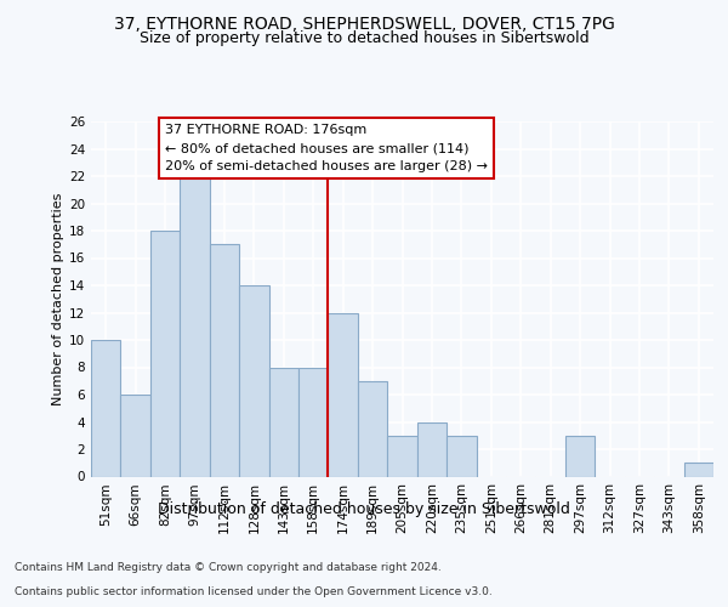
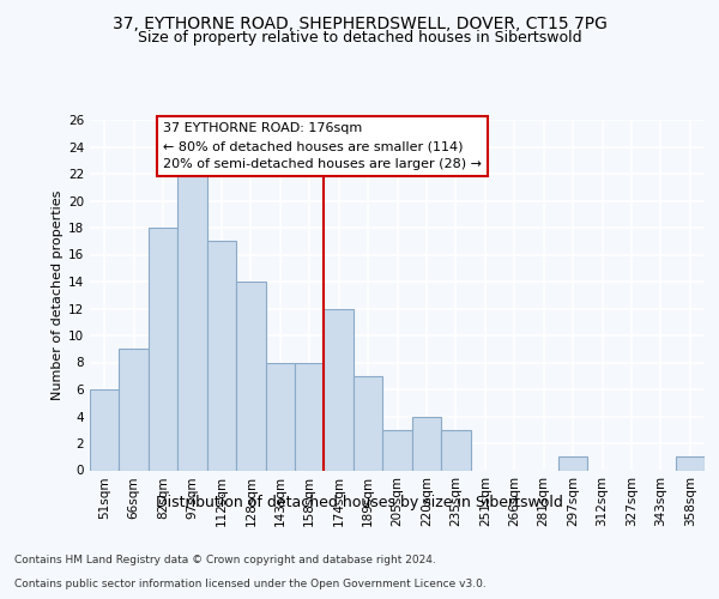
51sqm: 10 -> 6
66sqm: 6 -> 9
297sqm: 3 -> 1
